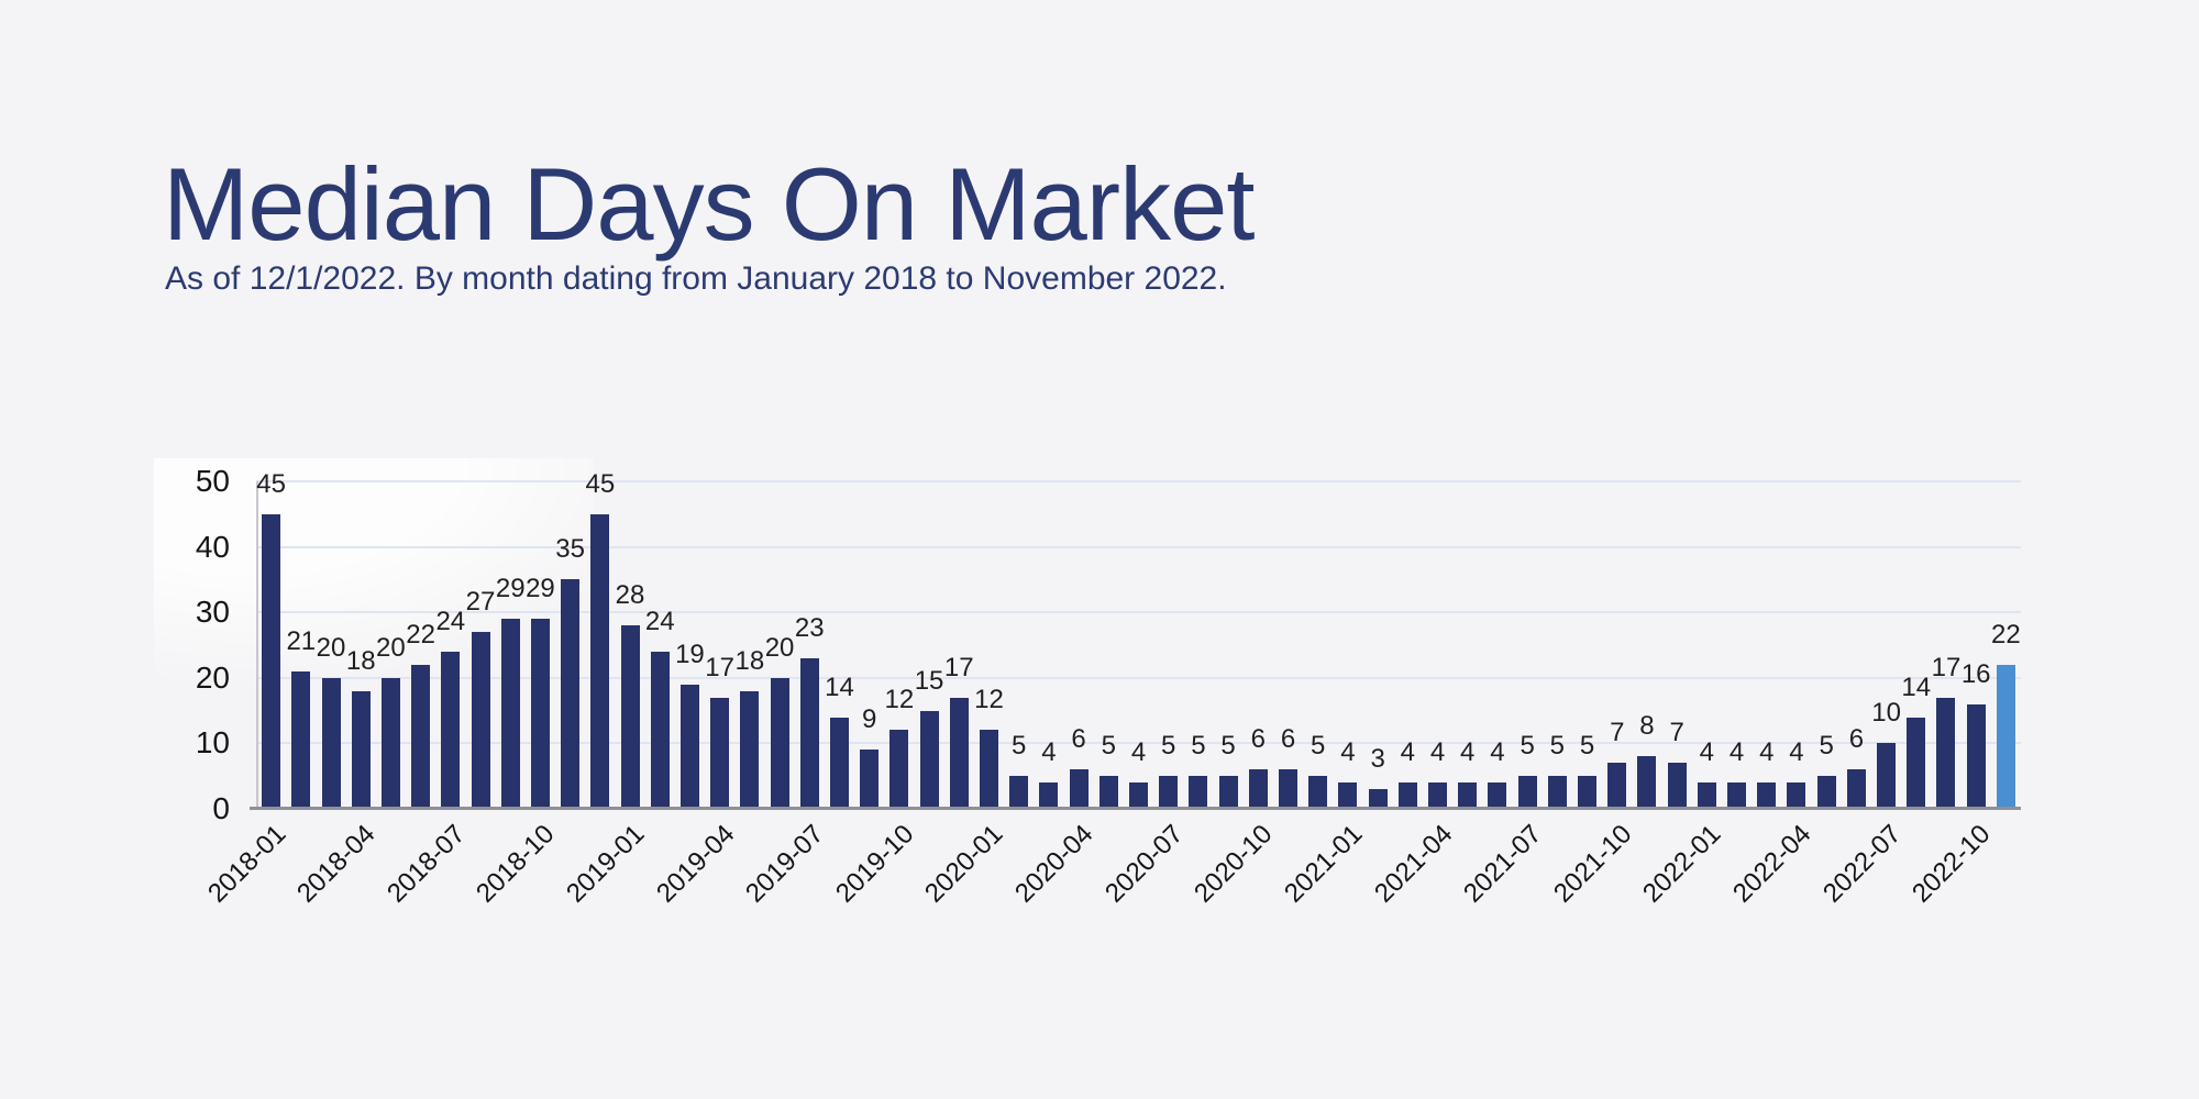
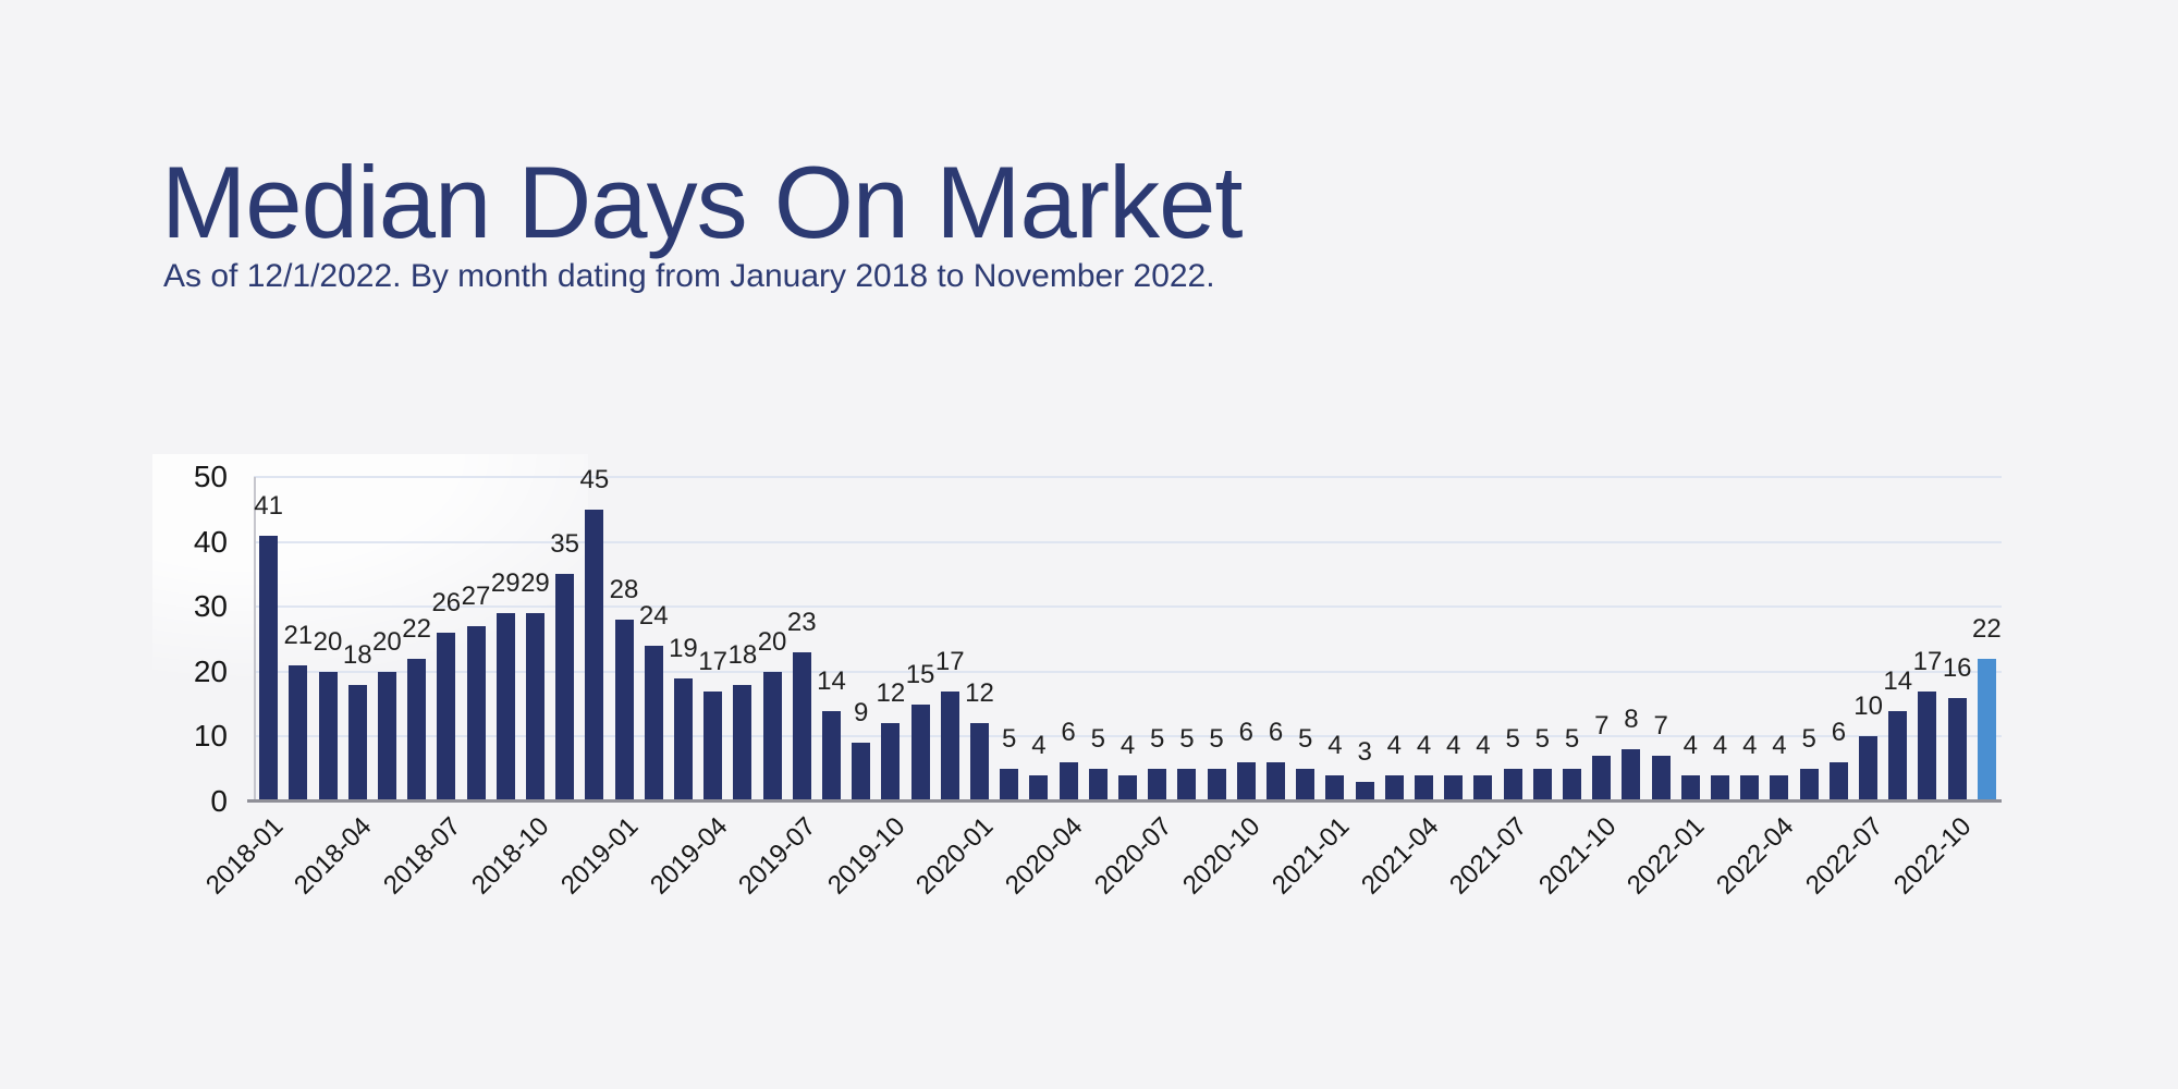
2018-01: 45 -> 41
2018-07: 24 -> 26
